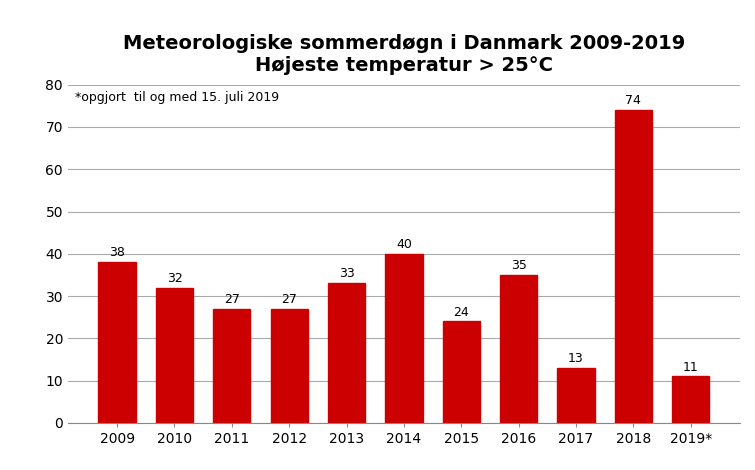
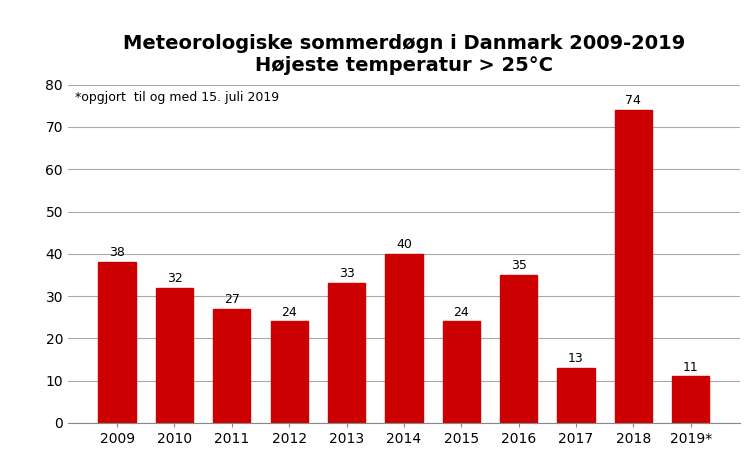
2012: 27 -> 24
